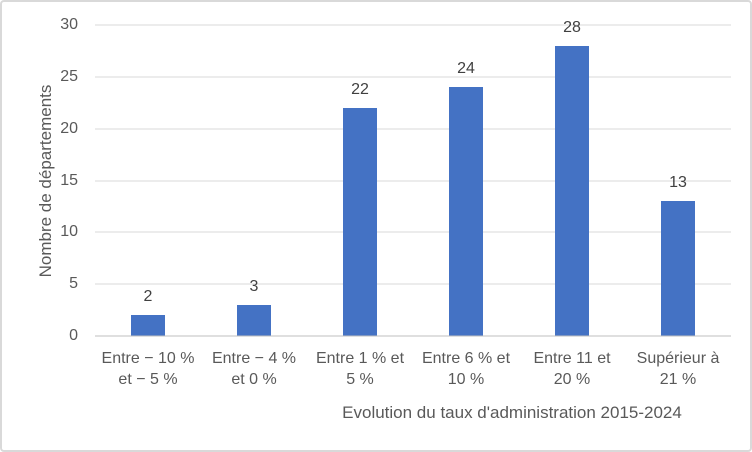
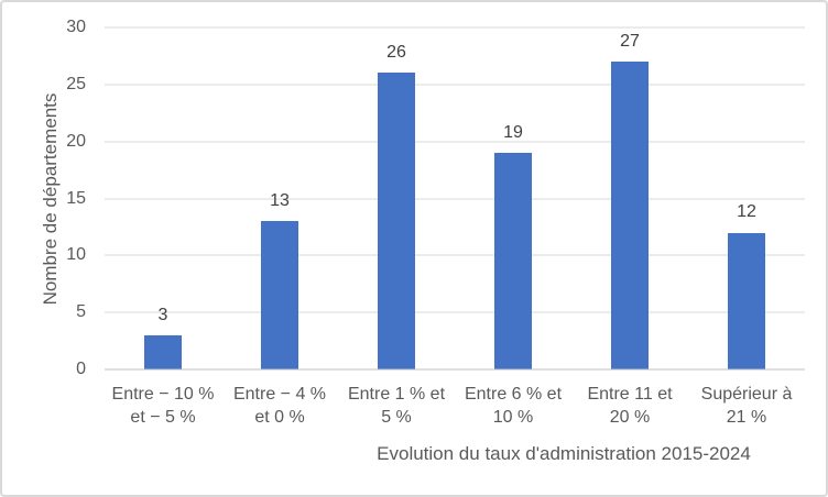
Entre − 10 % et − 5 %: 2 -> 3
Entre − 4 % et 0 %: 3 -> 13
Entre 1 % et 5 %: 22 -> 26
Entre 6 % et 10 %: 24 -> 19
Entre 11 et 20 %: 28 -> 27
Supérieur à 21 %: 13 -> 12
